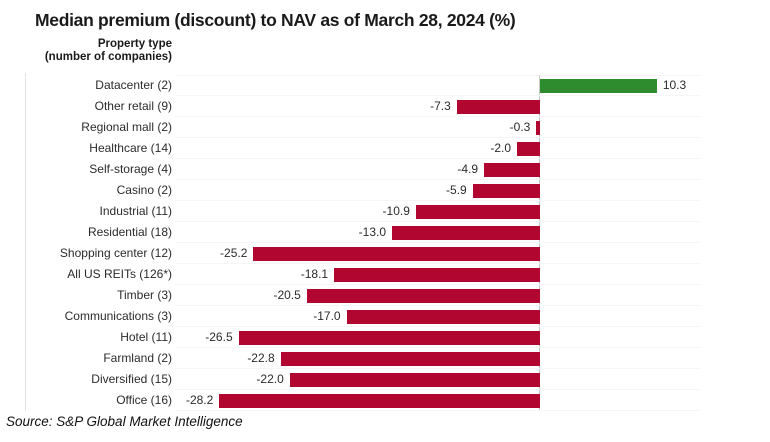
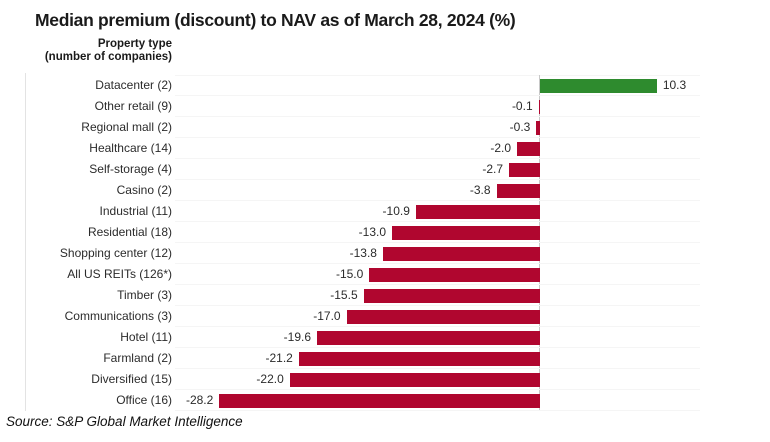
Other retail (9): -7.3 -> -0.1
Self-storage (4): -4.9 -> -2.7
Casino (2): -5.9 -> -3.8
Shopping center (12): -25.2 -> -13.8
All US REITs (126*): -18.1 -> -15.0
Timber (3): -20.5 -> -15.5
Hotel (11): -26.5 -> -19.6
Farmland (2): -22.8 -> -21.2
